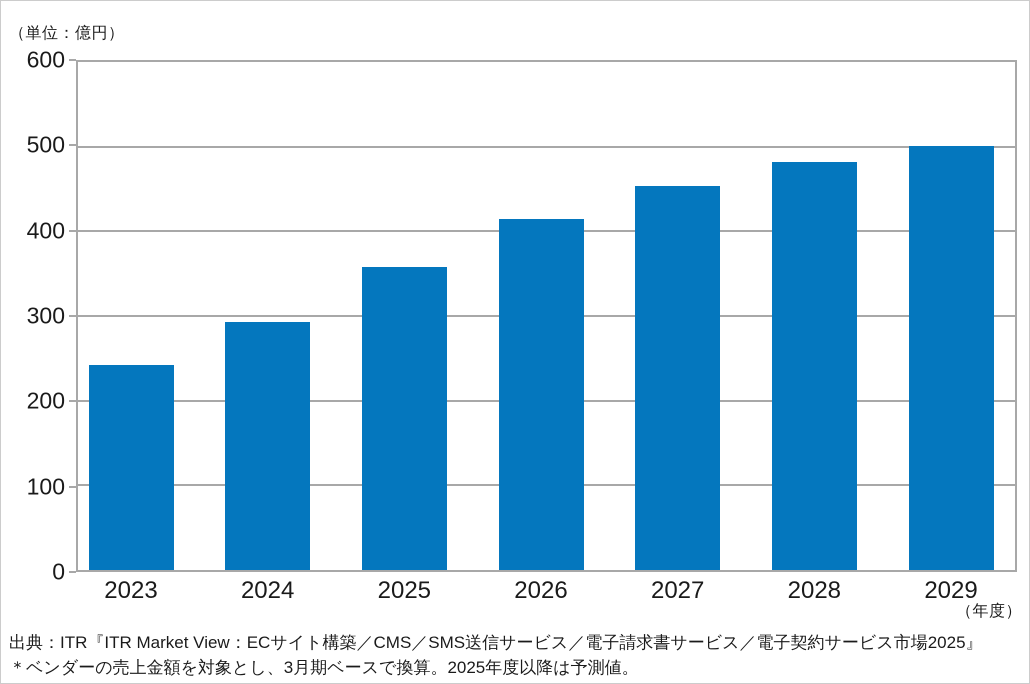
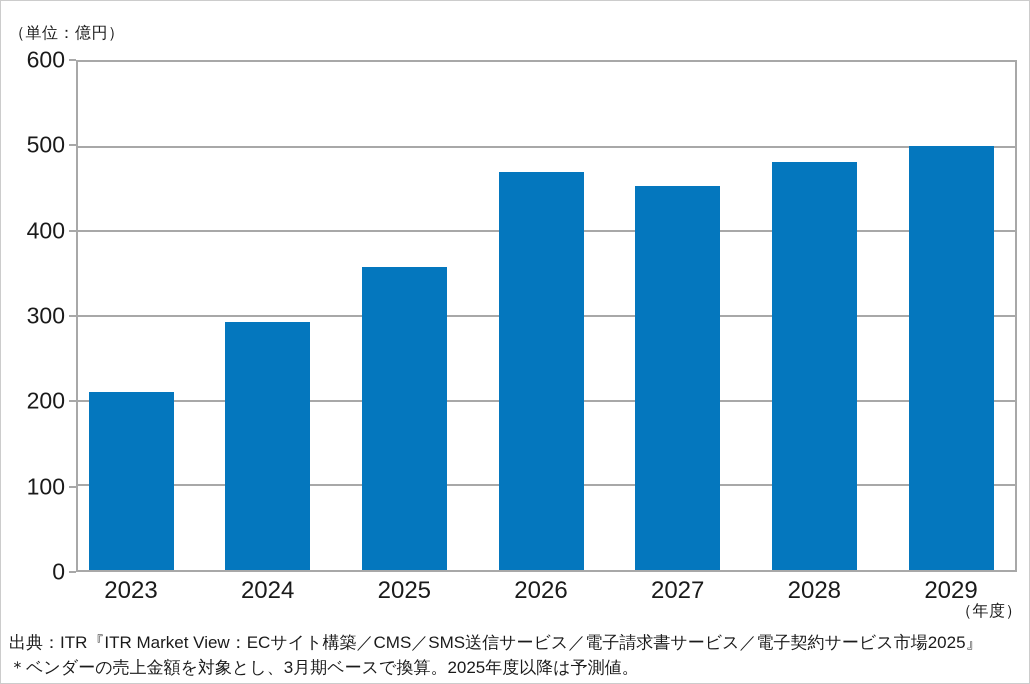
2023: 240 -> 210
2026: 420 -> 470
